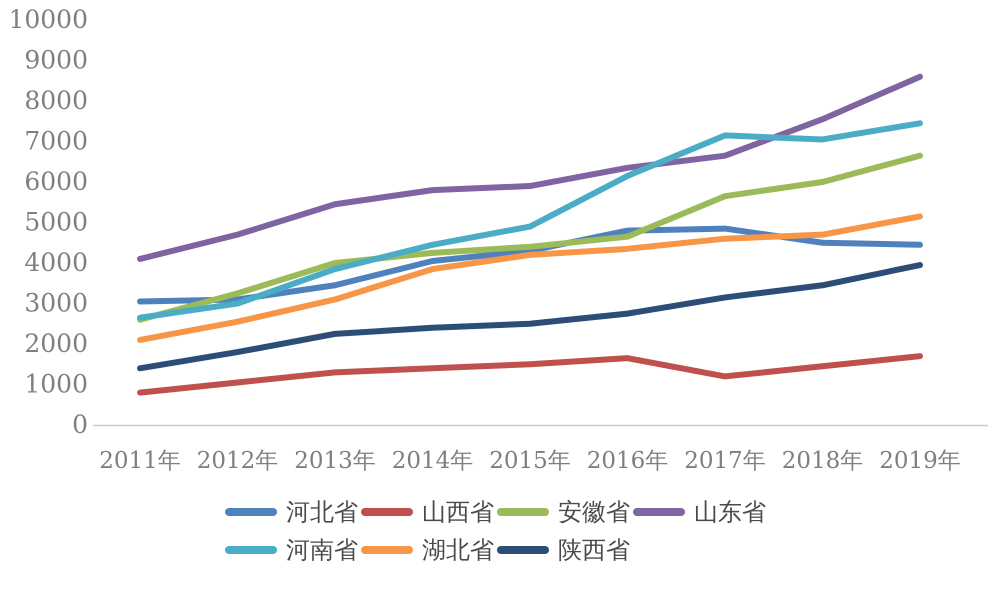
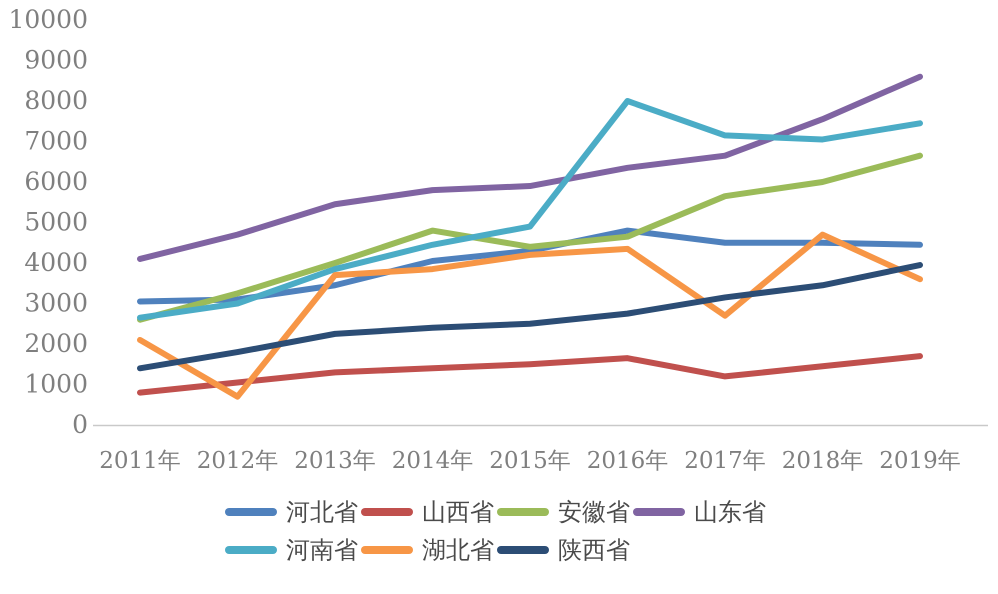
湖北省/2012年: 2600 -> 700
湖北省/2013年: 3100 -> 3700
安徽省/2014年: 4200 -> 4800
河南省/2016年: 6200 -> 8000
河北省/2017年: 4800 -> 4500
湖北省/2017年: 4600 -> 2700
湖北省/2019年: 5200 -> 3600
